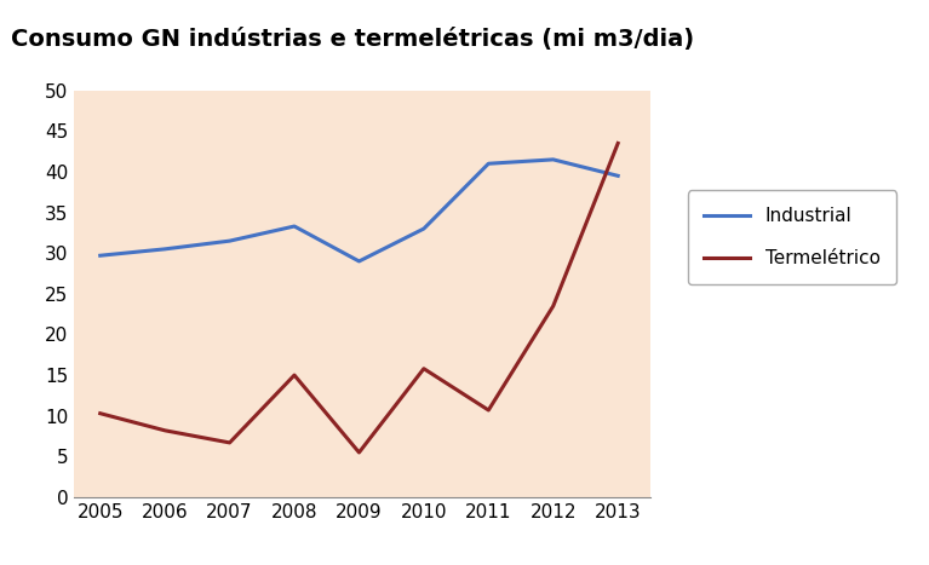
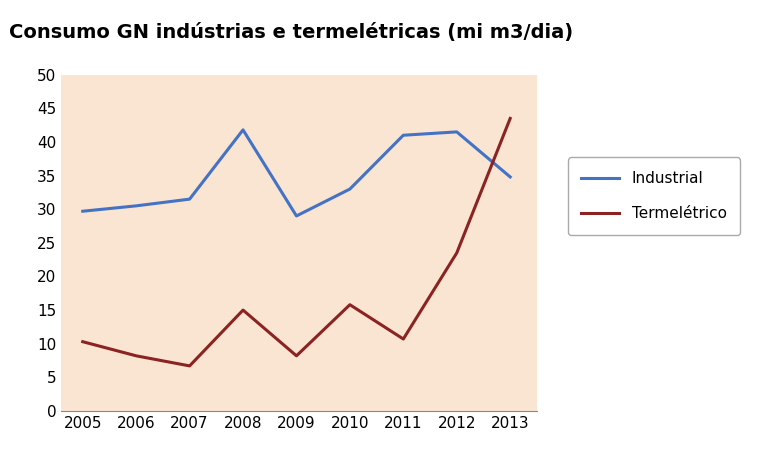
Industrial/2008: 33.3 -> 41.8
Termelétrico/2009: 5.5 -> 8.2
Industrial/2013: 39.5 -> 34.8
